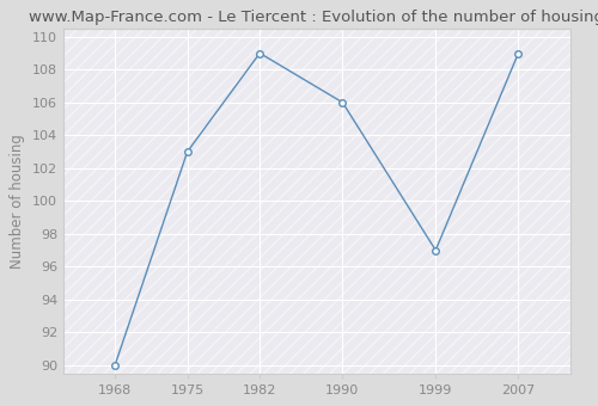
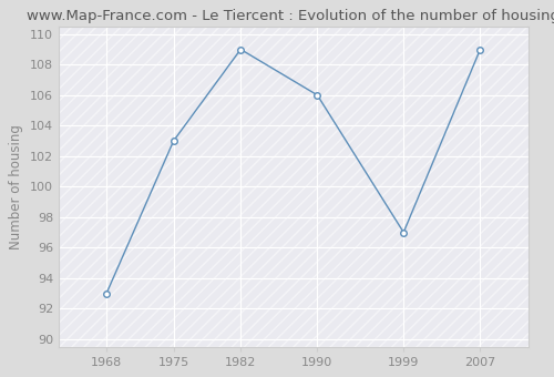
1968: 90 -> 93
